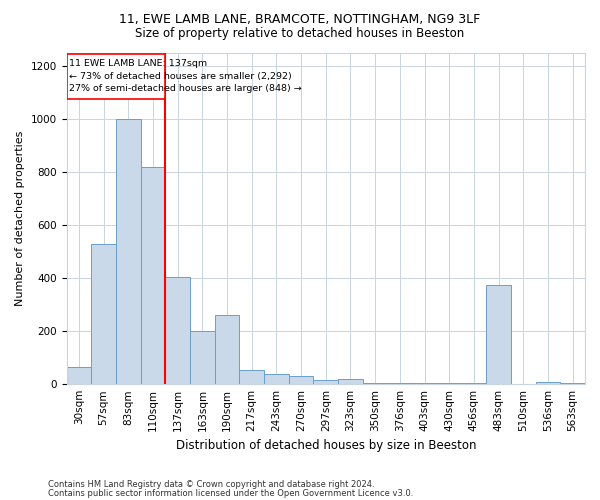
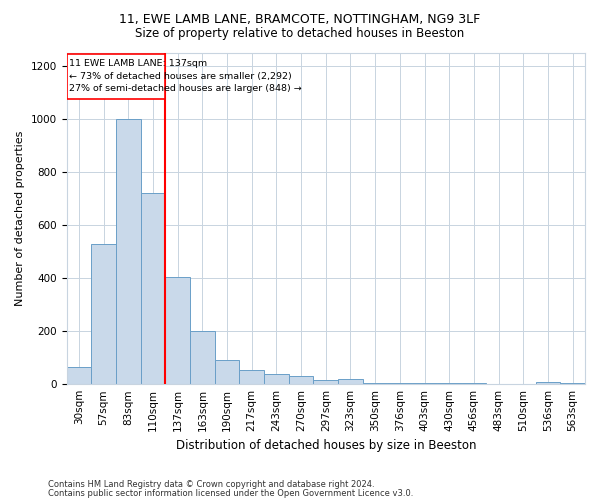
110sqm: 820 -> 720
190sqm: 260 -> 90
483sqm: 375 -> 2
